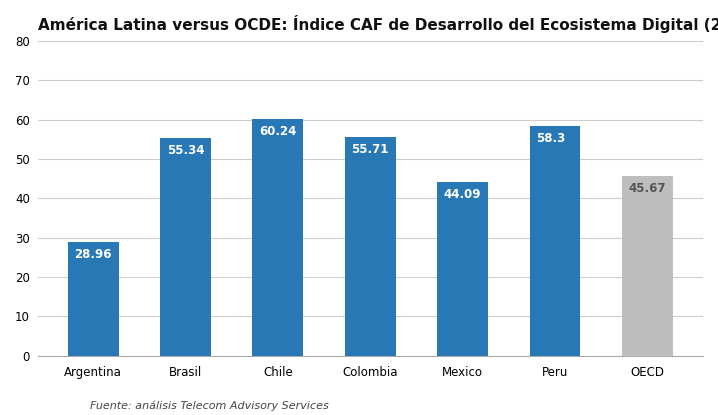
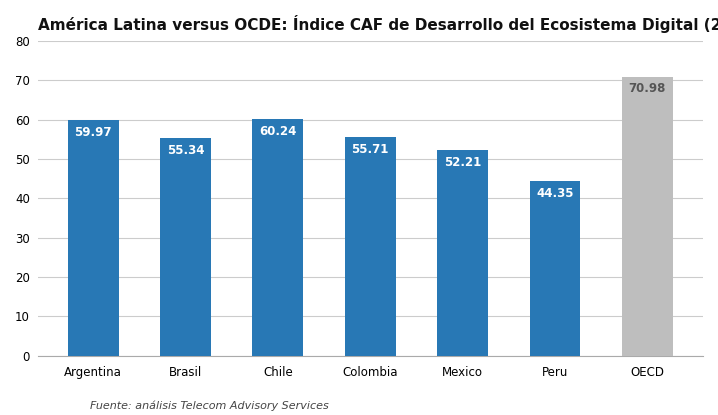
Argentina: 28.96 -> 59.97
Mexico: 44.09 -> 52.21
Peru: 58.3 -> 44.35
OECD: 45.67 -> 70.98
